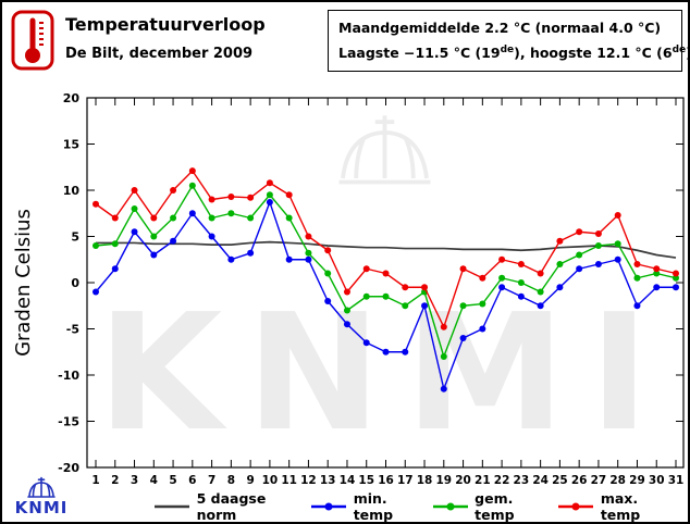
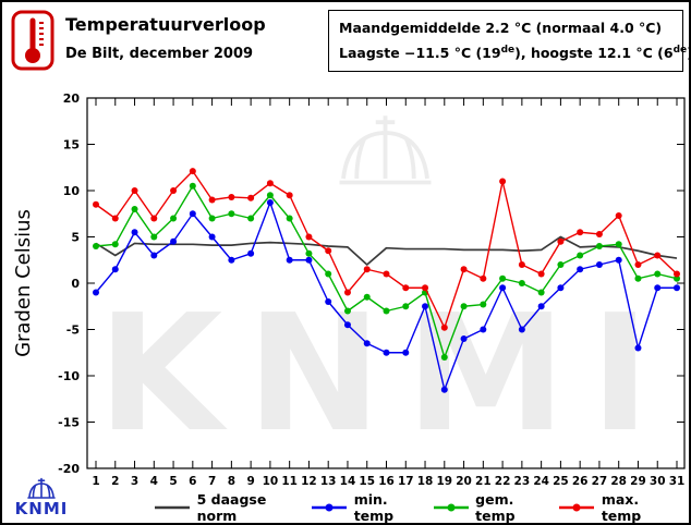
5 daagse norm/2: 4 -> 3
5 daagse norm/15: 4 -> 2
gem. temp/16: -2 -> -3
max. temp/22: 2 -> 11
min. temp/23: -2 -> -5
5 daagse norm/25: 4 -> 5
min. temp/29: -2 -> -7
max. temp/30: 2 -> 3
